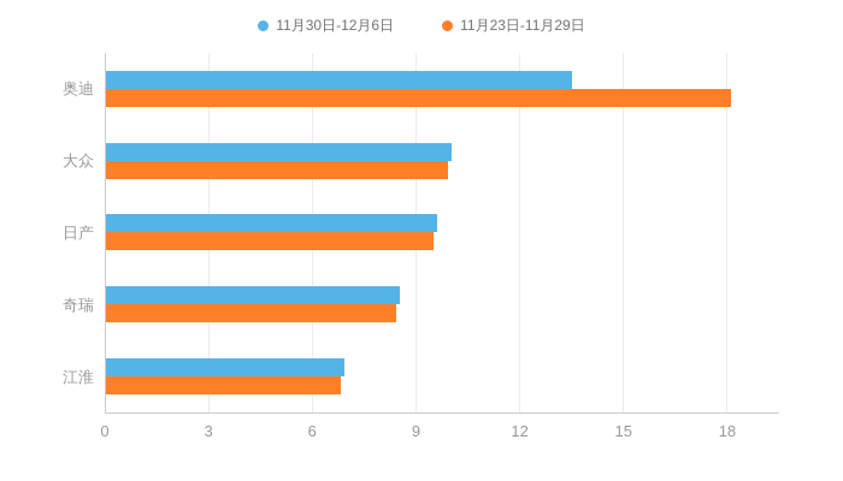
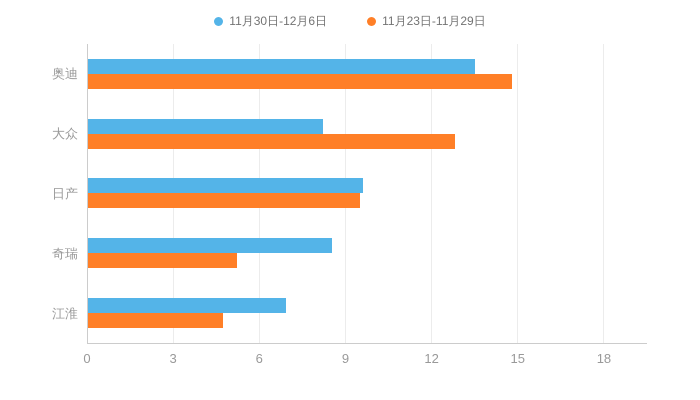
11月23日-11月29日/奥迪: 18.1 -> 14.8
11月30日-12月6日/大众: 10.0 -> 8.2
11月23日-11月29日/大众: 9.9 -> 12.8
11月23日-11月29日/奇瑞: 8.4 -> 5.2
11月23日-11月29日/江淮: 6.8 -> 4.7
